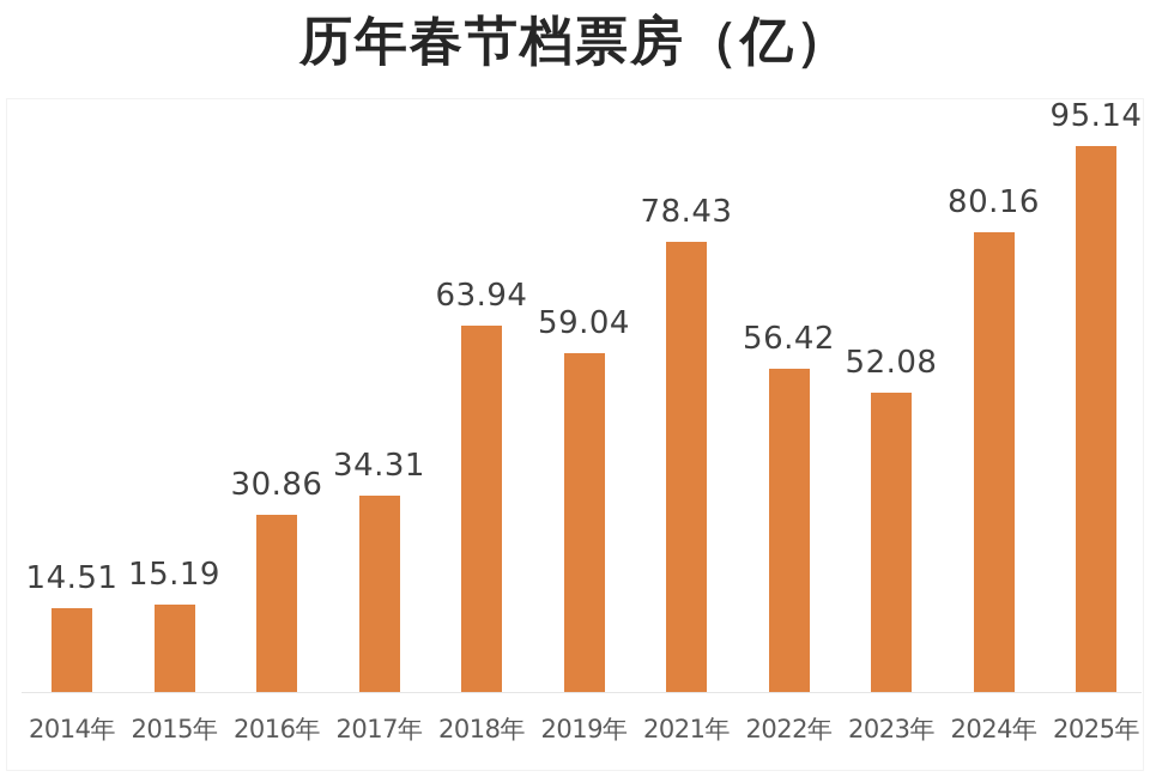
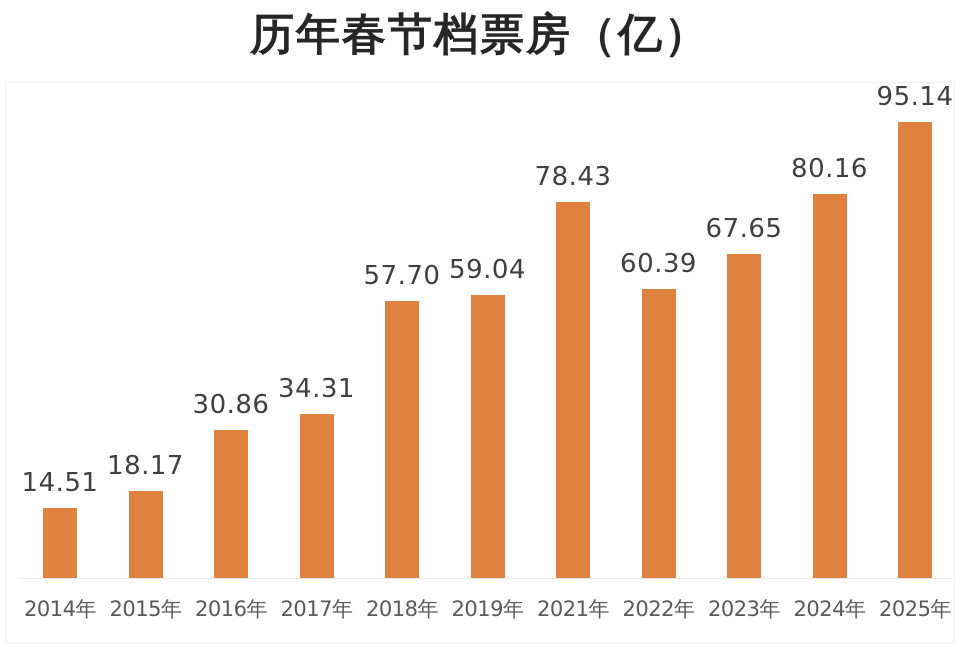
2015年: 15.19 -> 18.17
2018年: 63.94 -> 57.70
2022年: 56.42 -> 60.39
2023年: 52.08 -> 67.65
